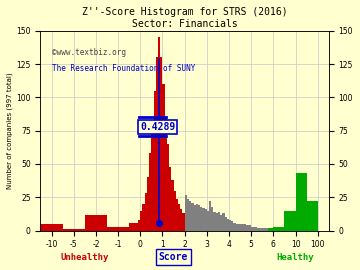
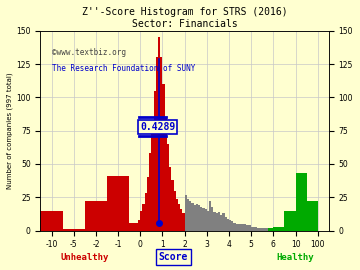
-10: 5 -> 15
-2: 12 -> 22
-1: 3 -> 41
